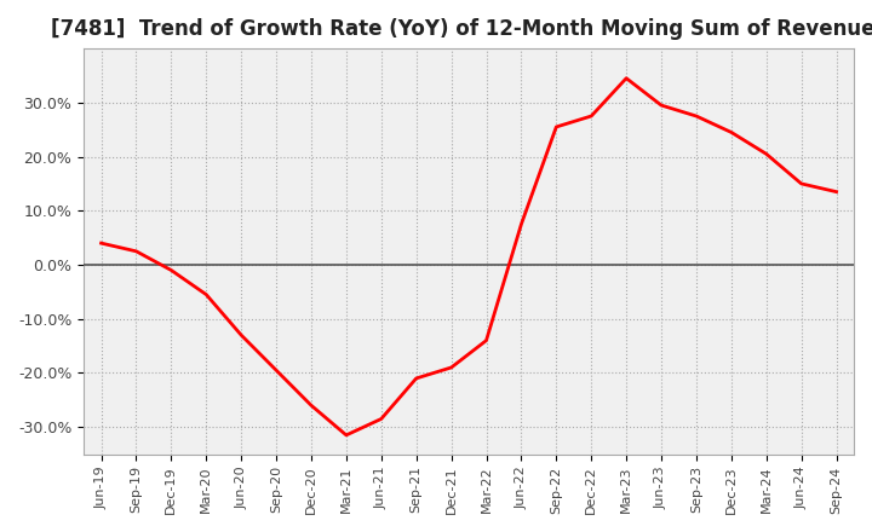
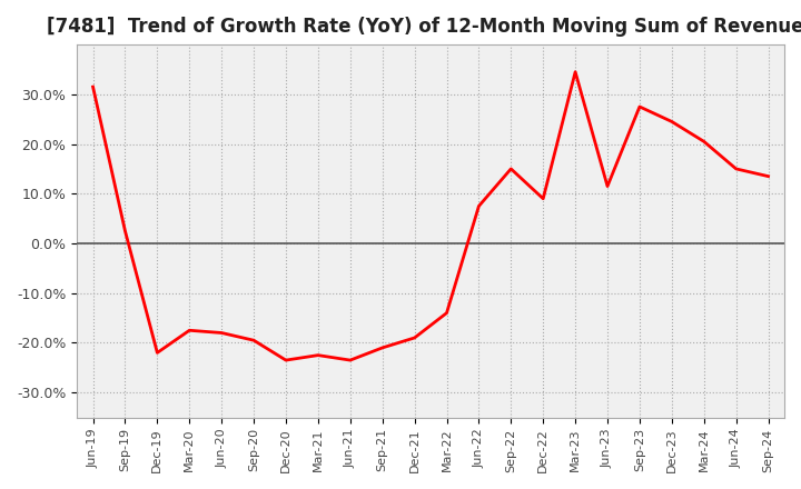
Jun-19: 4.0% -> 31.5%
Dec-19: -1.0% -> -22.0%
Mar-20: -5.5% -> -17.5%
Jun-20: -13.0% -> -18.0%
Dec-20: -26.0% -> -23.5%
Mar-21: -31.5% -> -22.5%
Jun-21: -28.5% -> -23.5%
Sep-22: 25.5% -> 15.0%
Dec-22: 27.5% -> 9.0%
Jun-23: 29.5% -> 11.5%
